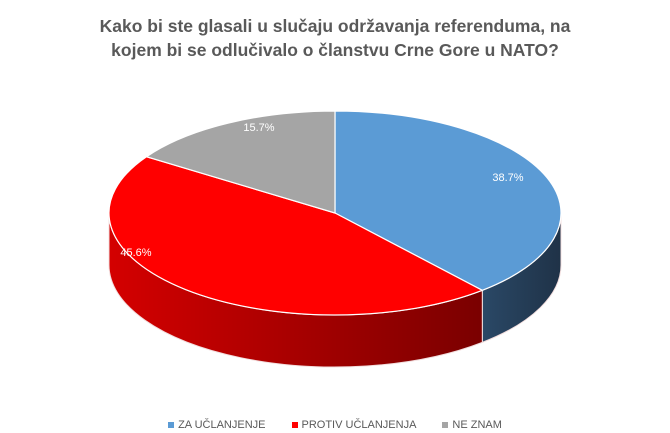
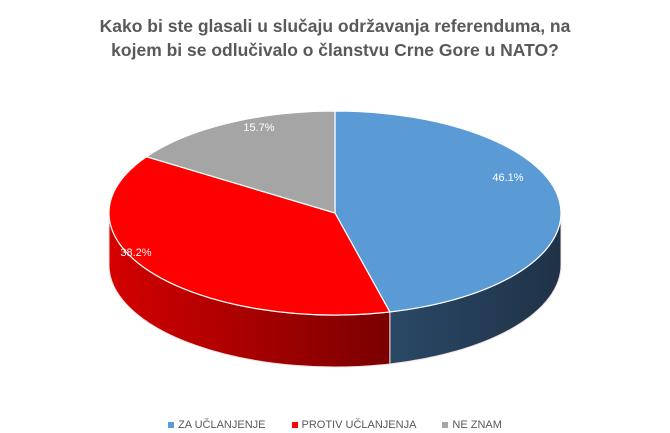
ZA UČLANJENJE: 38.7% -> 46.1%
PROTIV UČLANJENJA: 45.6% -> 38.2%
